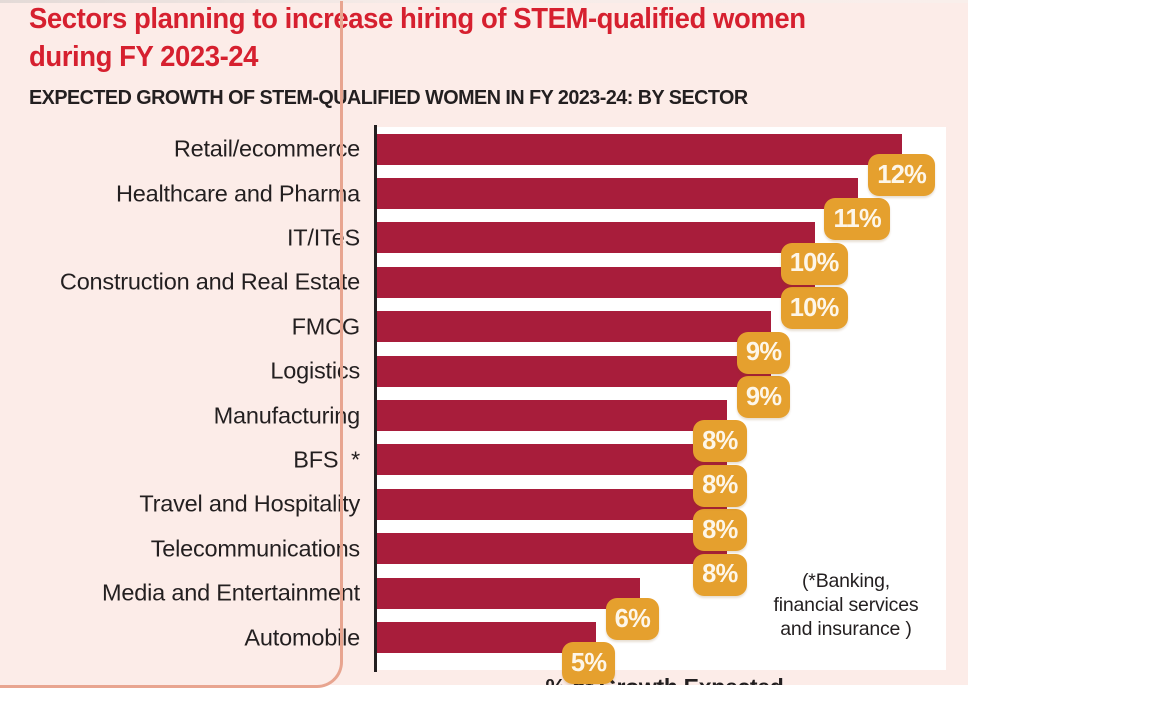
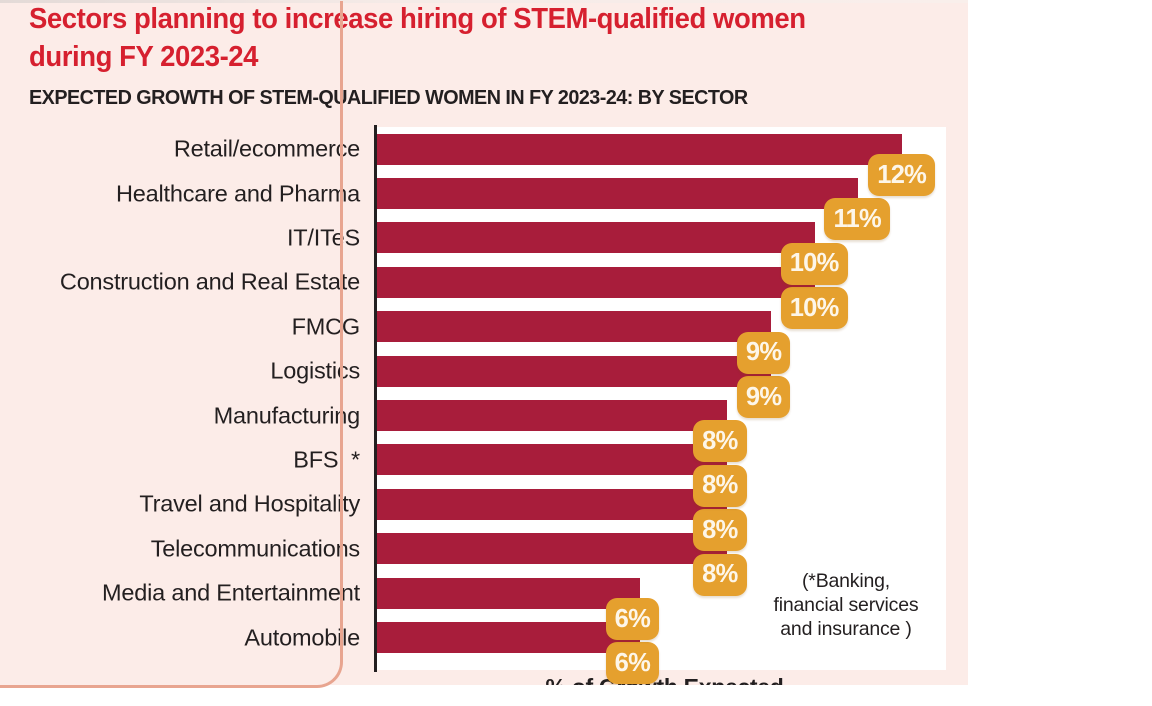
Automobile: 5% -> 6%
